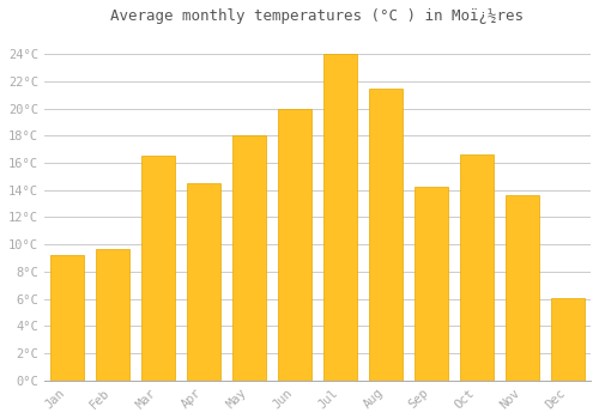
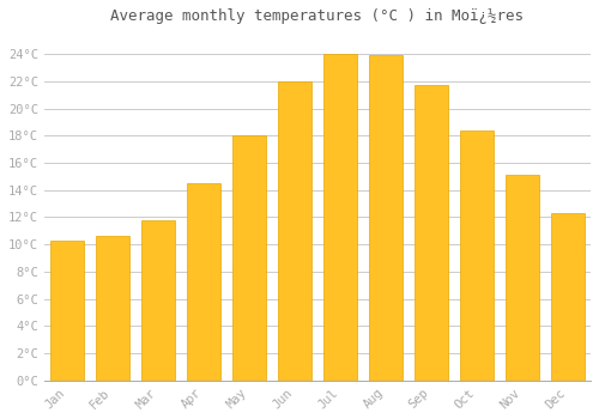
Jan: 9.2°C -> 10.3°C
Feb: 9.7°C -> 10.6°C
Mar: 16.5°C -> 11.8°C
Jun: 20.0°C -> 22.0°C
Aug: 21.5°C -> 23.9°C
Sep: 14.2°C -> 21.7°C
Oct: 16.6°C -> 18.4°C
Nov: 13.6°C -> 15.1°C
Dec: 6.1°C -> 12.3°C
